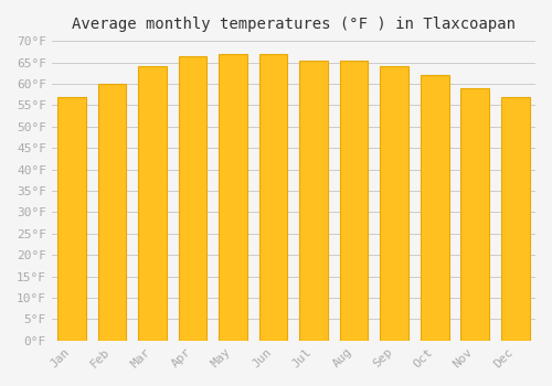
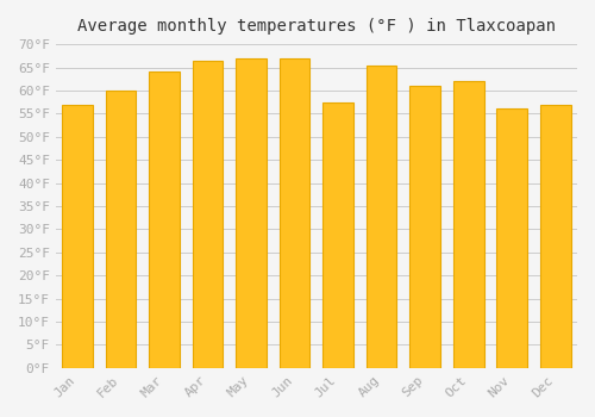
Jul: 65.5°F -> 57.5°F
Sep: 64.0°F -> 61.0°F
Nov: 59.0°F -> 56.0°F
